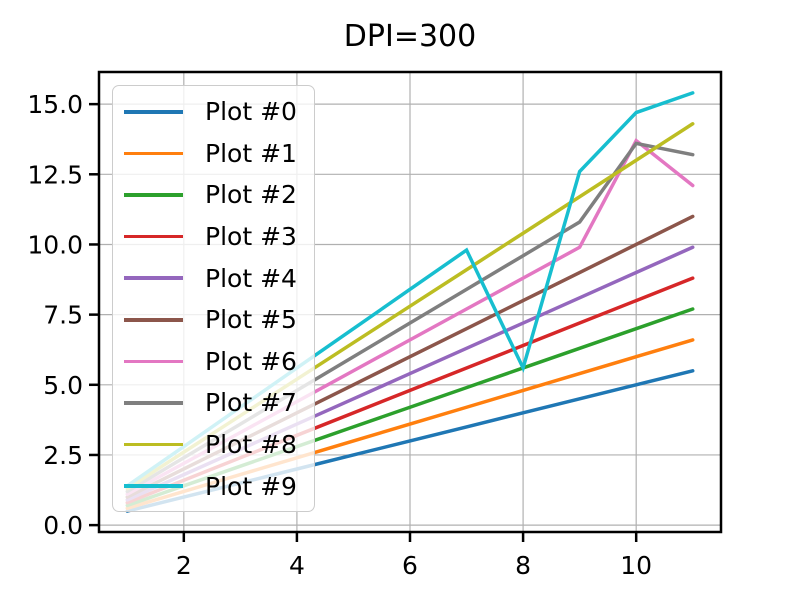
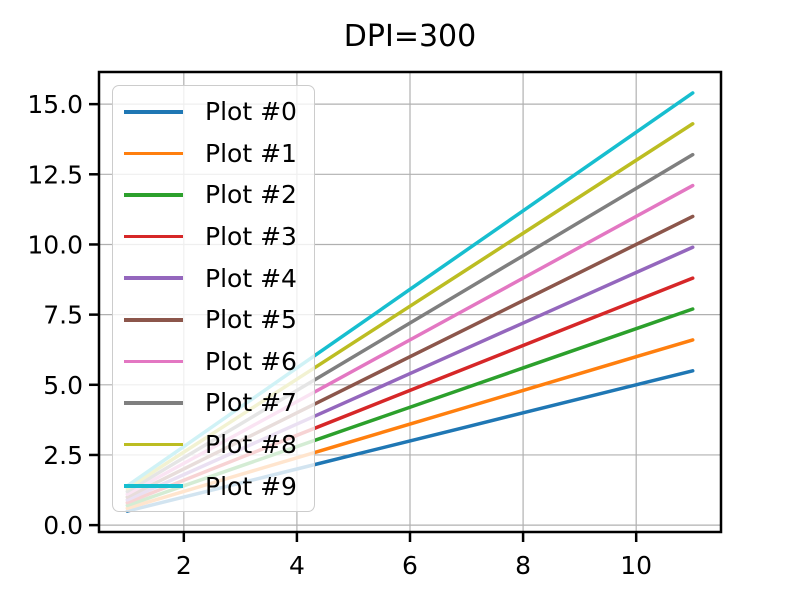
Plot #9/8: 5.6 -> 11.2
Plot #6/10: 13.7 -> 11.0
Plot #7/10: 13.6 -> 12.0
Plot #9/10: 14.7 -> 14.0
